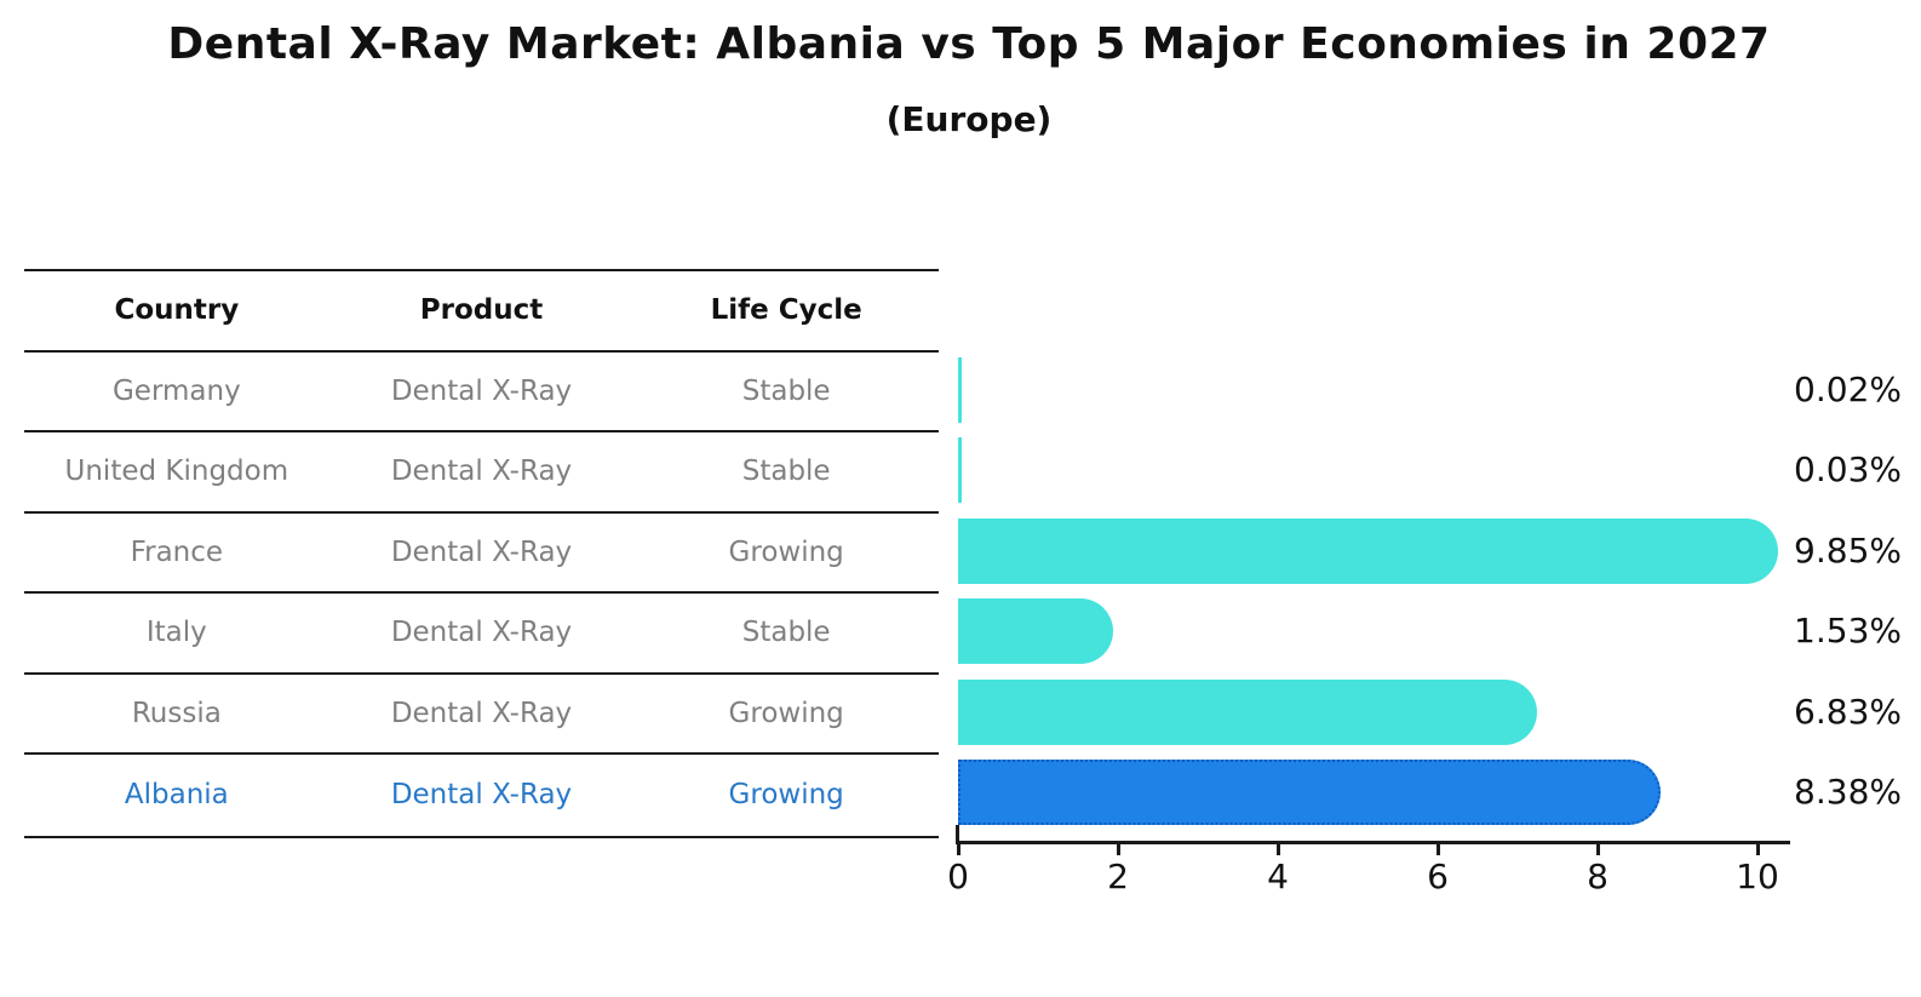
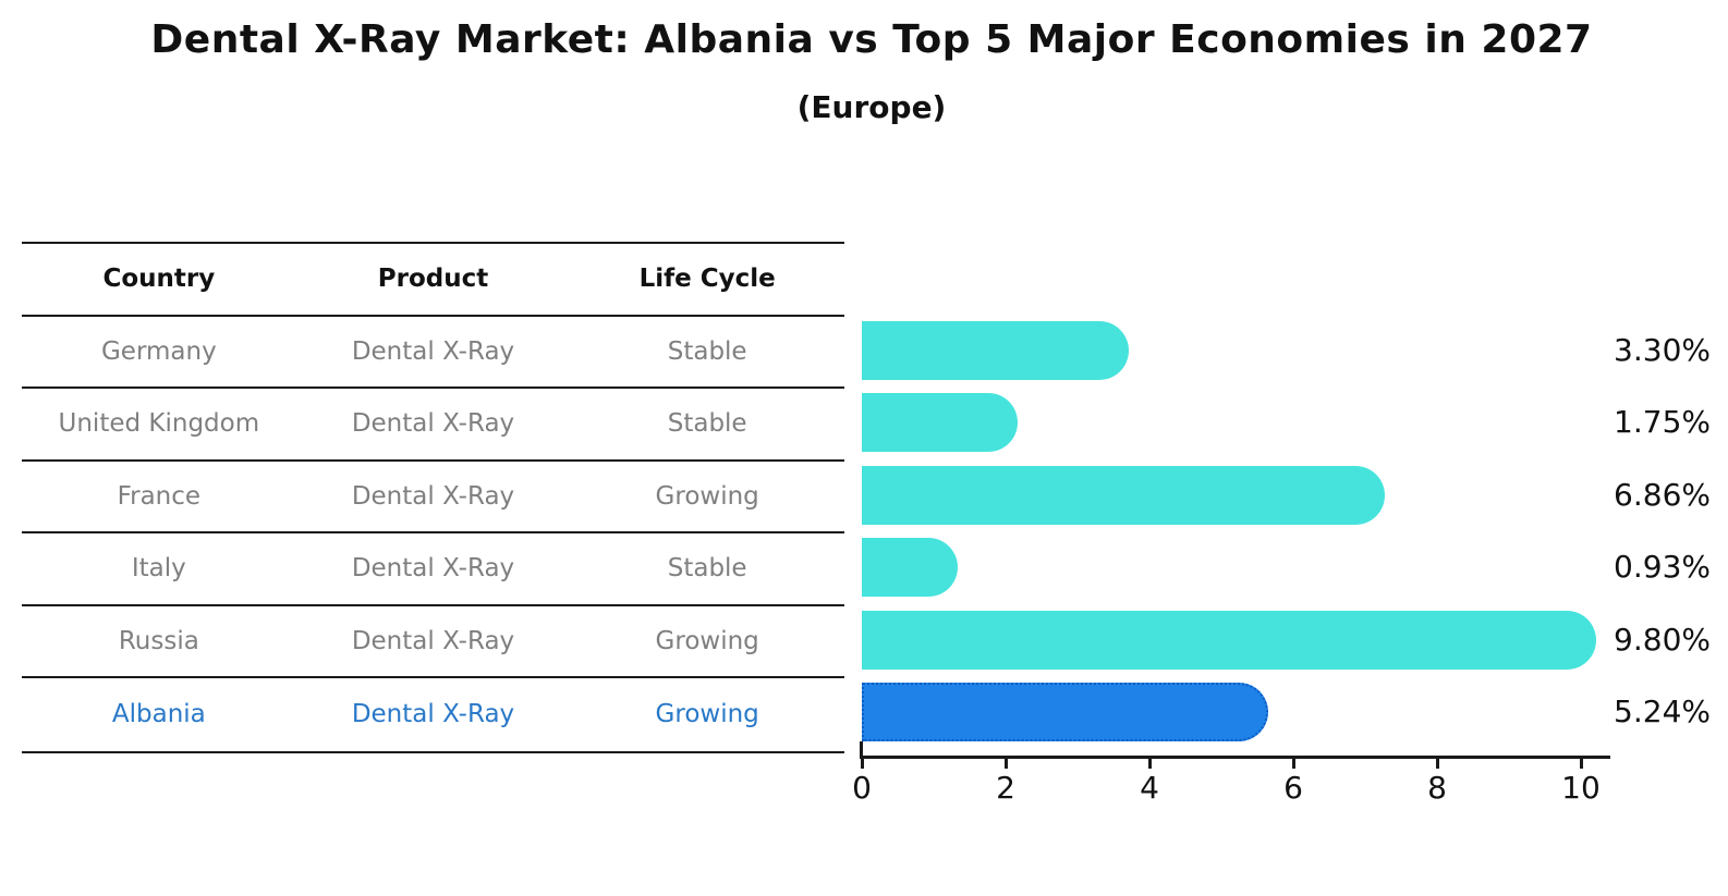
Germany: 0.02% -> 3.30%
United Kingdom: 0.03% -> 1.75%
France: 9.85% -> 6.86%
Italy: 1.53% -> 0.93%
Russia: 6.83% -> 9.80%
Albania: 8.38% -> 5.24%
